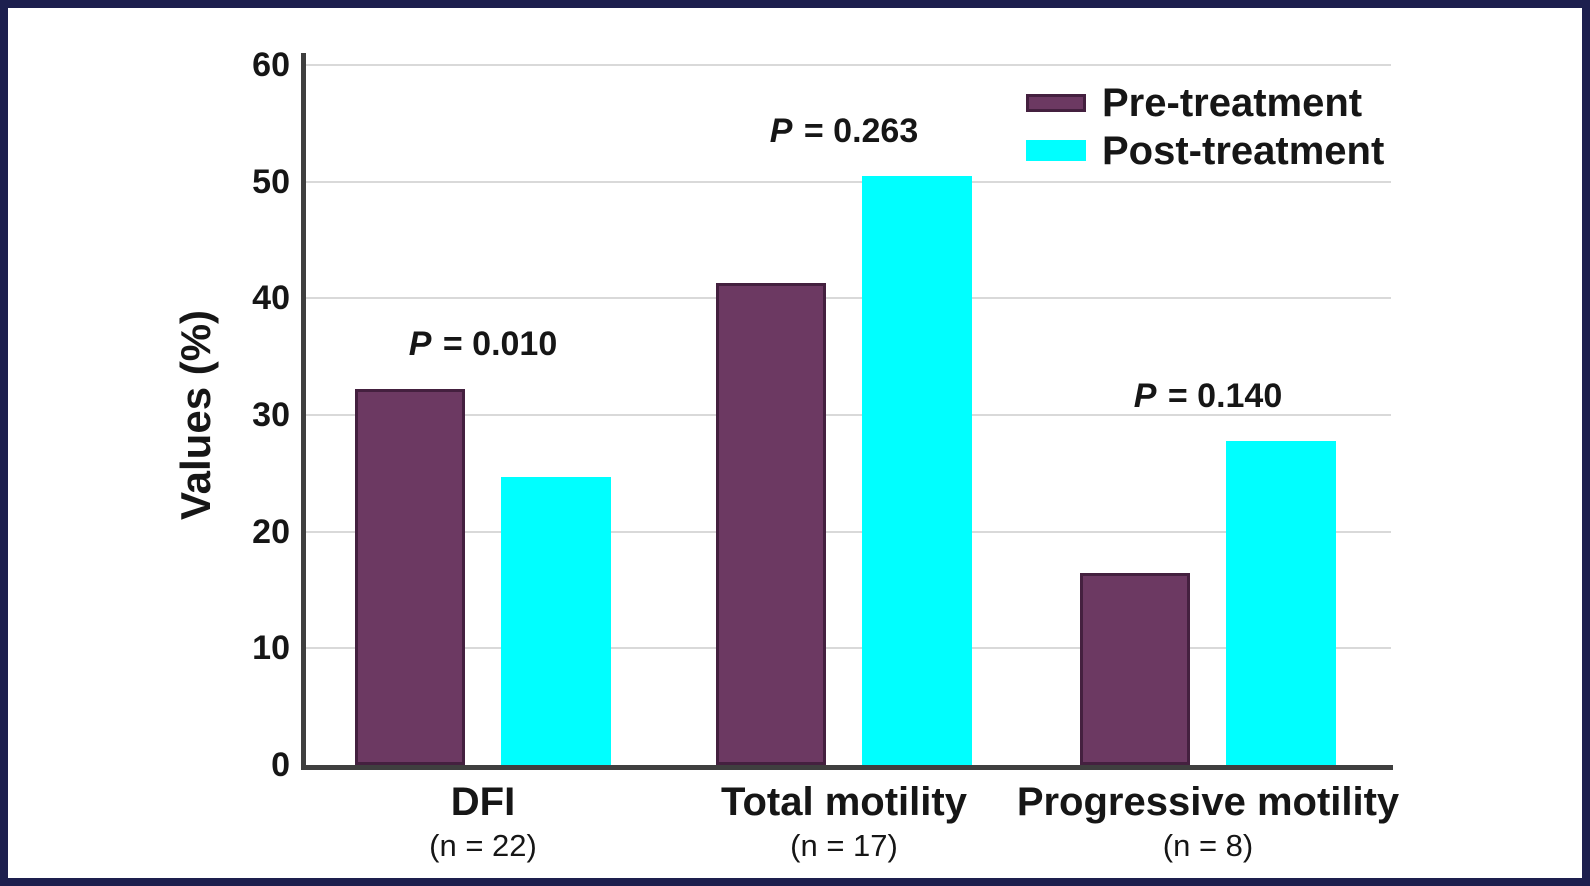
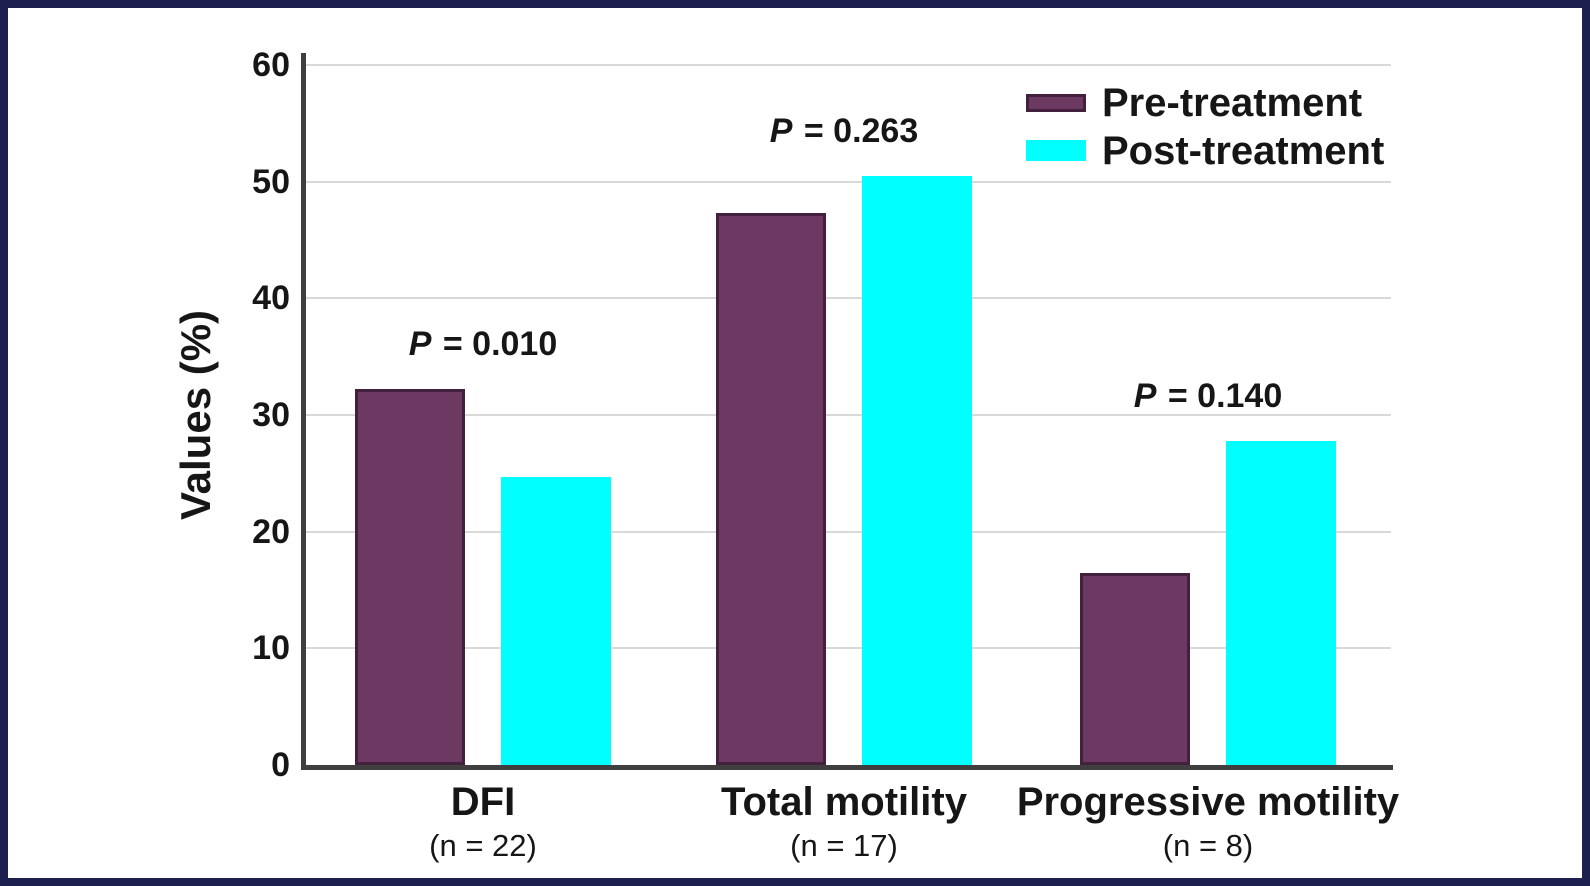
Pre-treatment/Total motility: 41.3 -> 47.3
